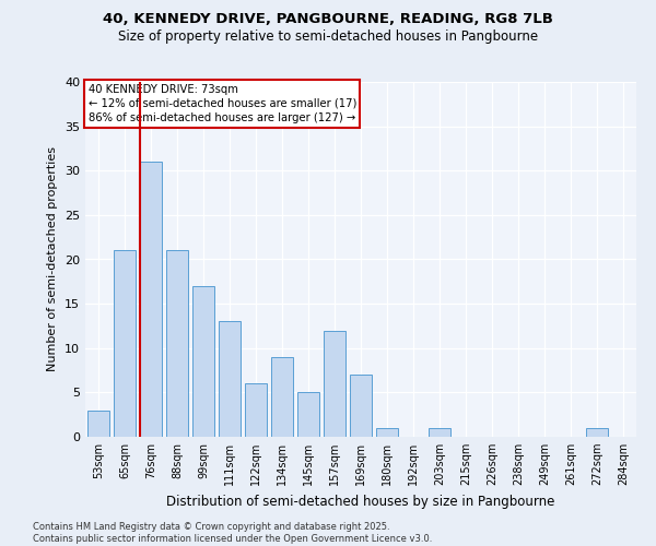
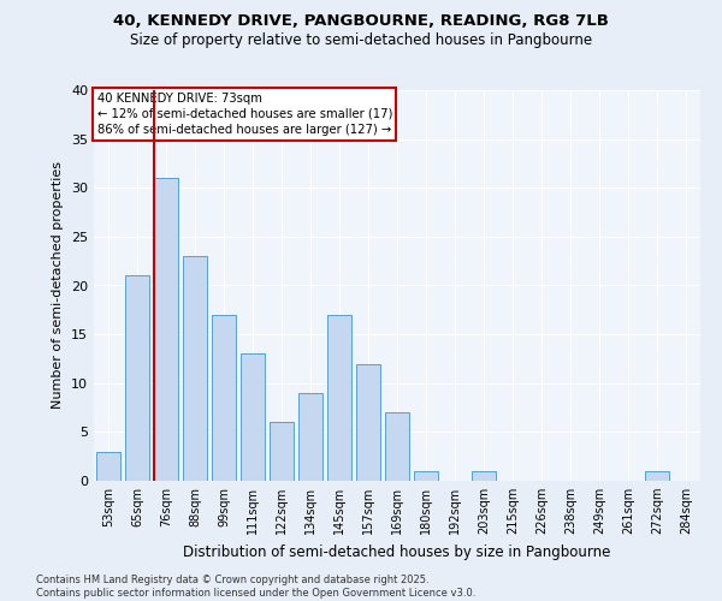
88sqm: 21 -> 23
145sqm: 5 -> 17
